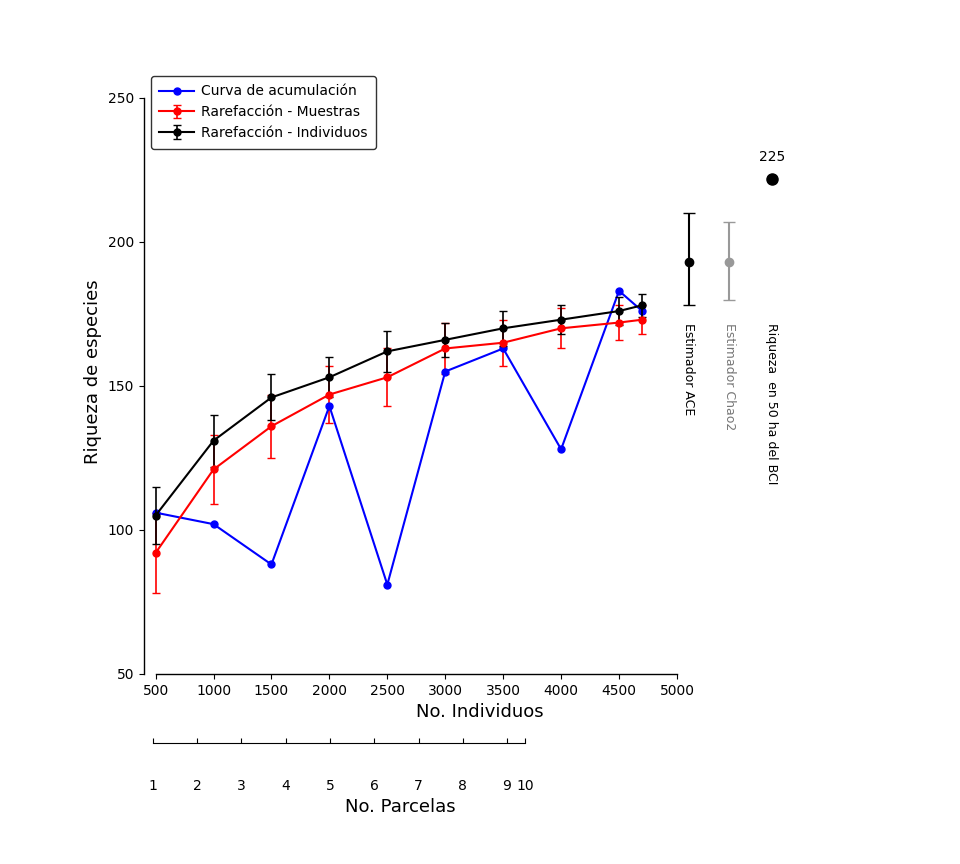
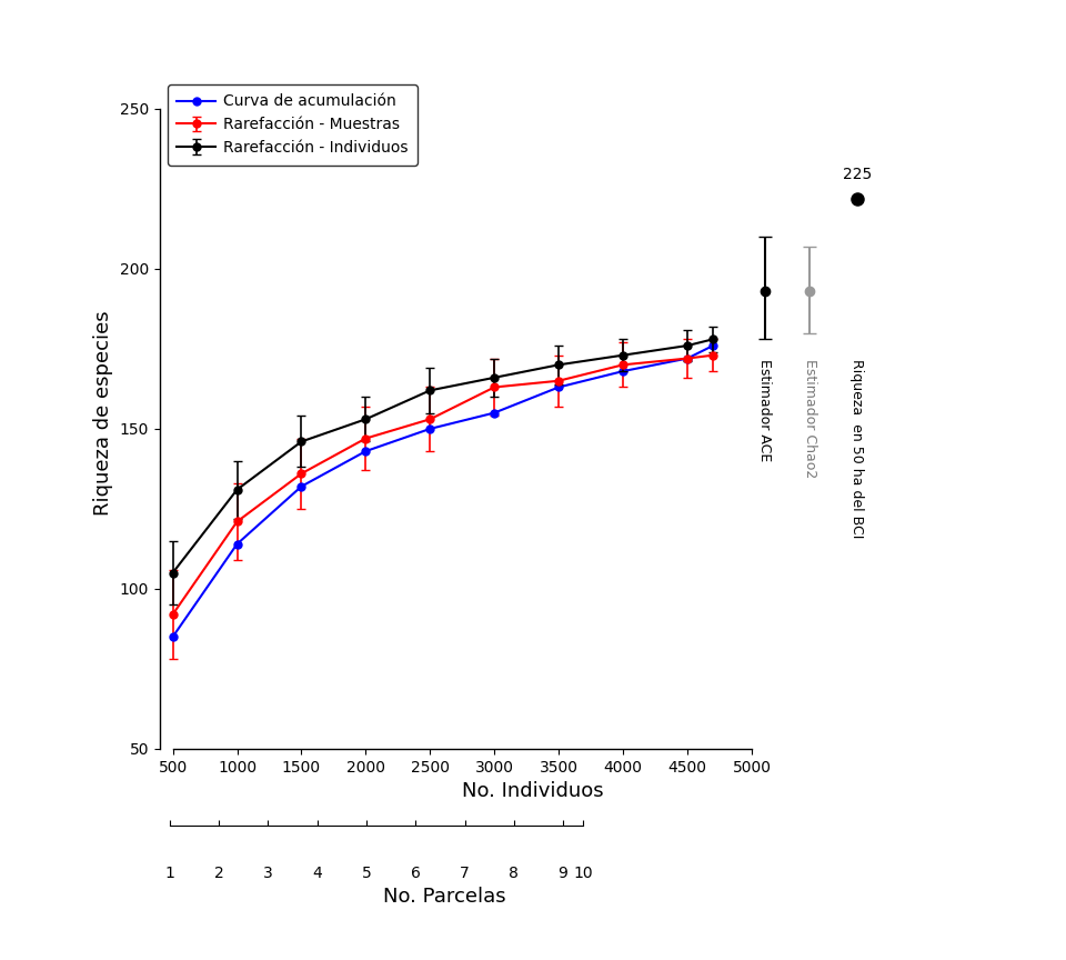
Curva de acumulación/500: 106 -> 85
Curva de acumulación/1000: 102 -> 114
Curva de acumulación/1500: 88 -> 132
Curva de acumulación/2500: 81 -> 150
Curva de acumulación/4000: 128 -> 168
Curva de acumulación/4500: 183 -> 172
